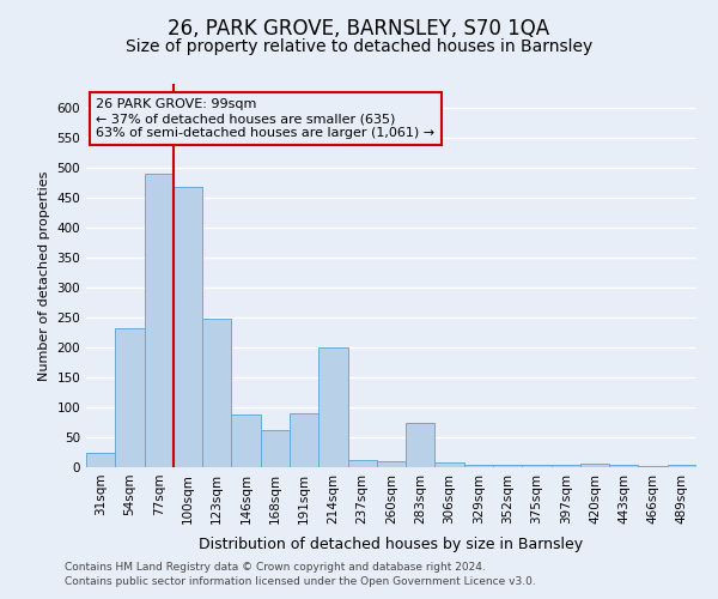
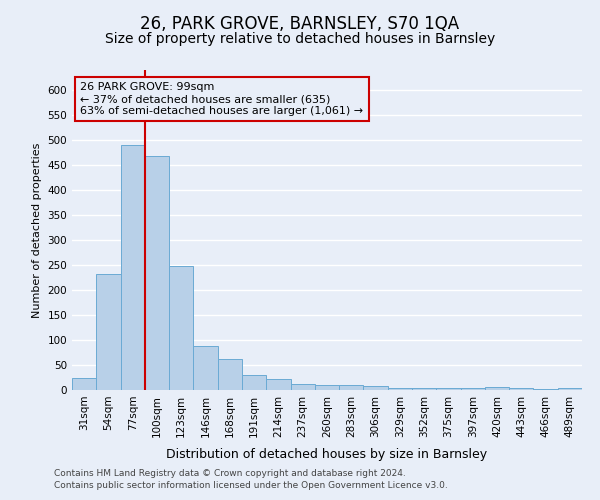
191sqm: 90 -> 31
214sqm: 200 -> 22
283sqm: 74 -> 10
